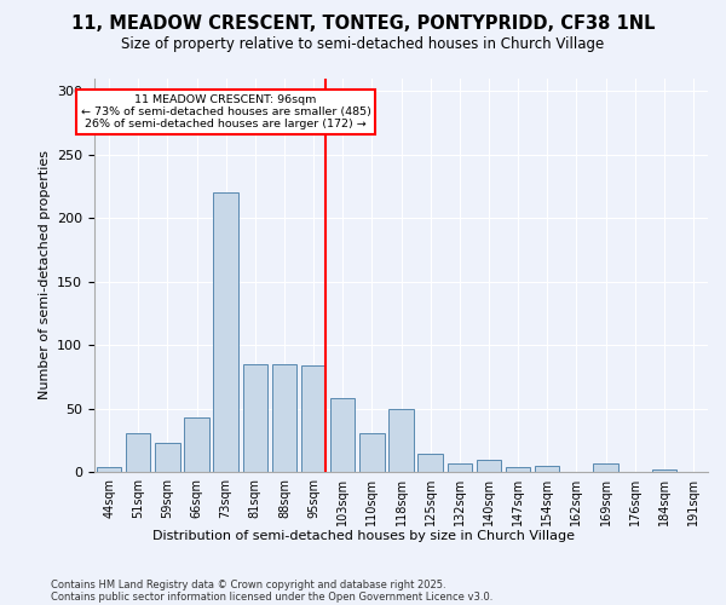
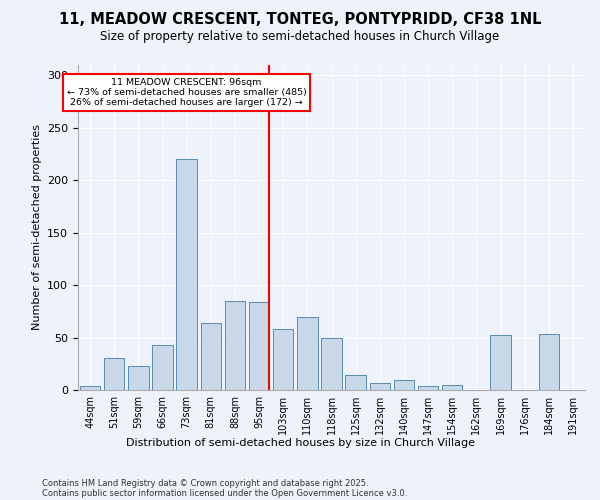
81sqm: 85 -> 64
110sqm: 31 -> 70
169sqm: 7 -> 52
184sqm: 2 -> 53
